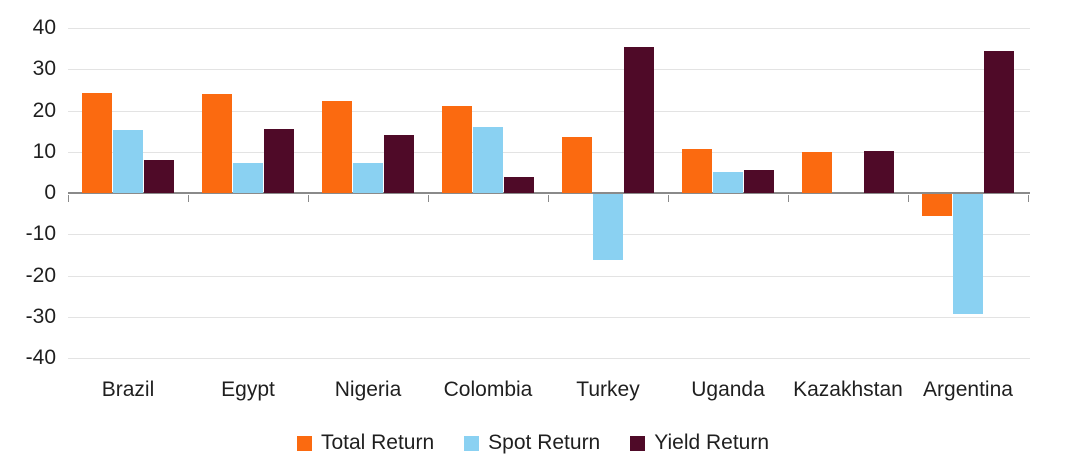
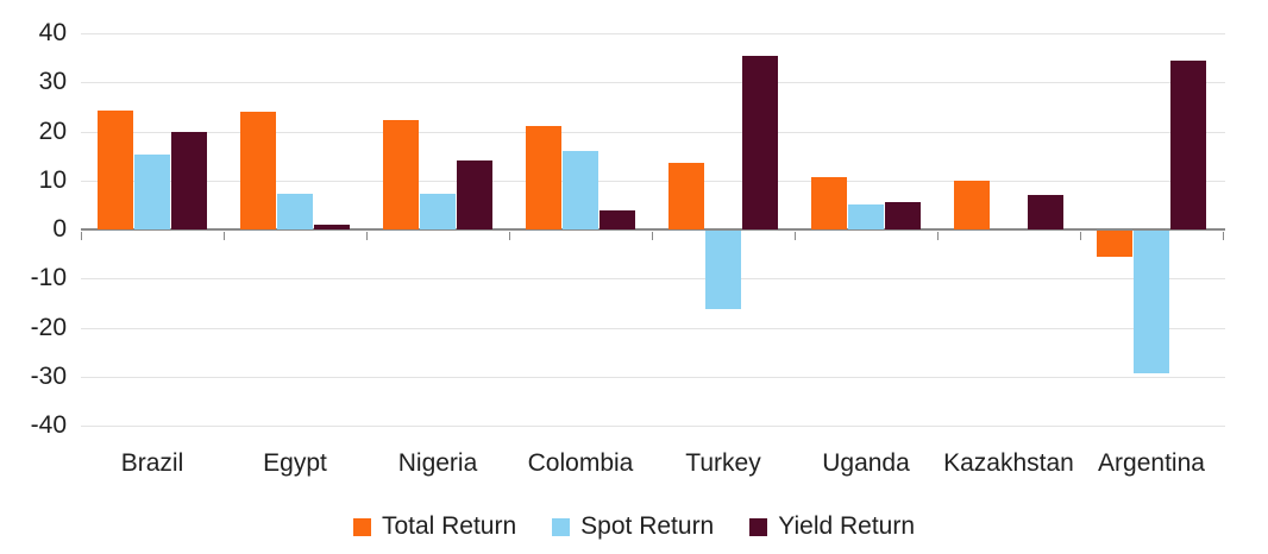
Yield Return/Brazil: 8 -> 20
Yield Return/Egypt: 16 -> 1
Yield Return/Kazakhstan: 10 -> 7
